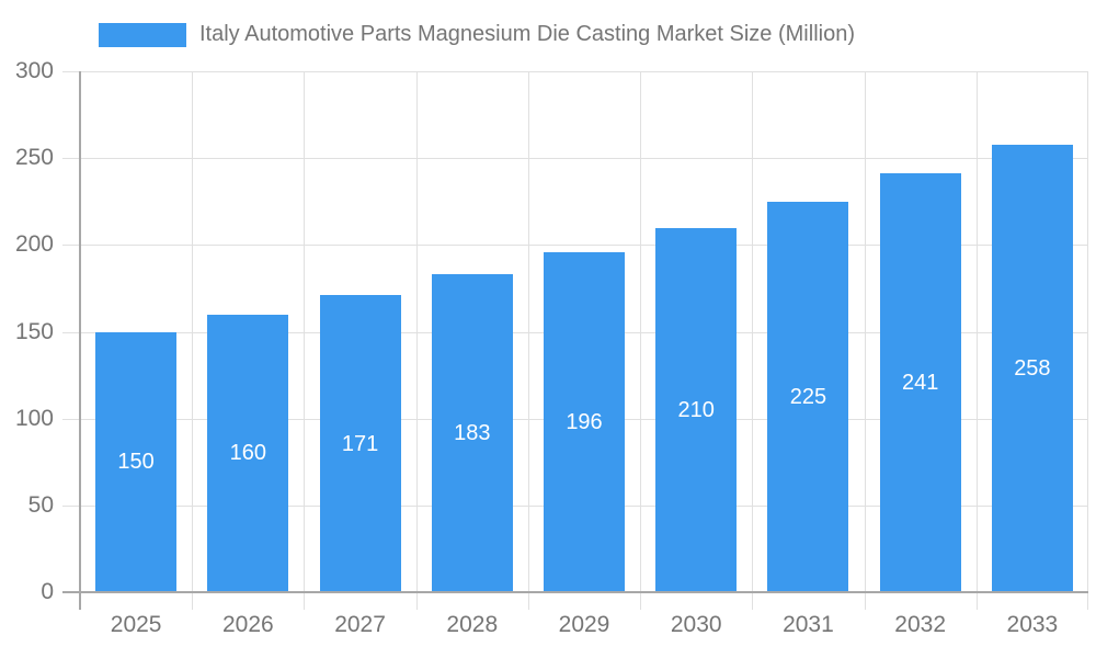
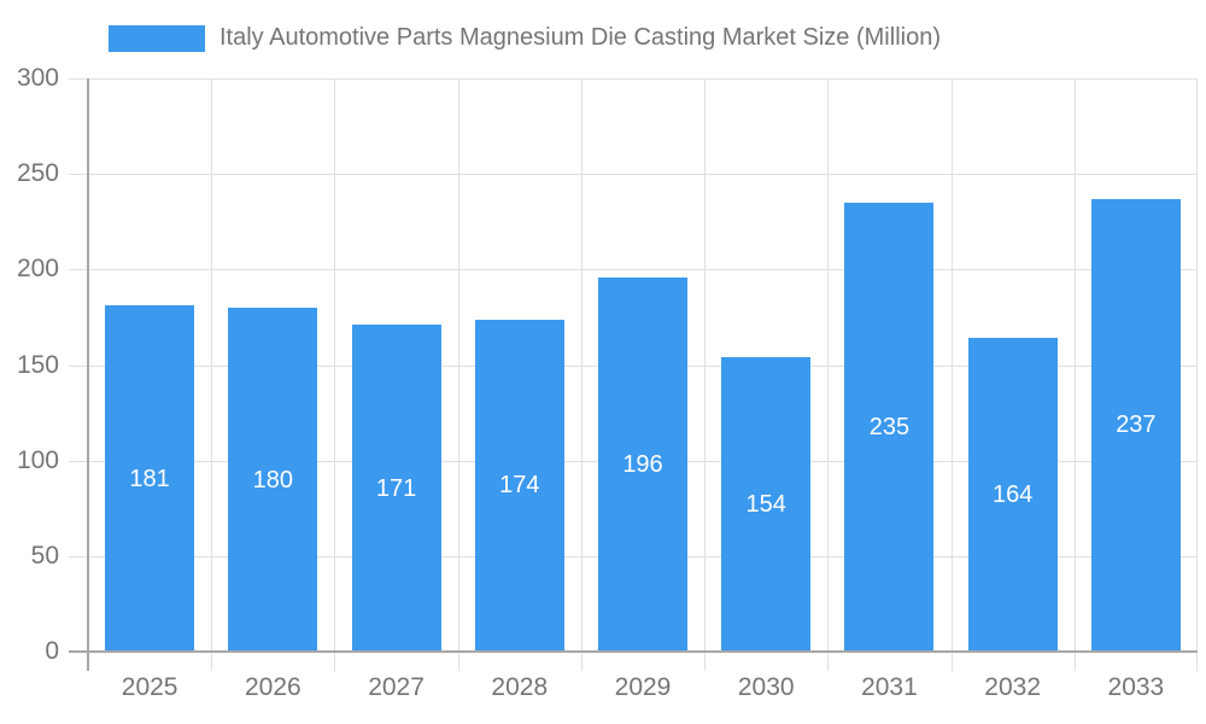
2025: 150 -> 181
2026: 160 -> 180
2028: 183 -> 174
2030: 210 -> 154
2031: 225 -> 235
2032: 241 -> 164
2033: 258 -> 237
